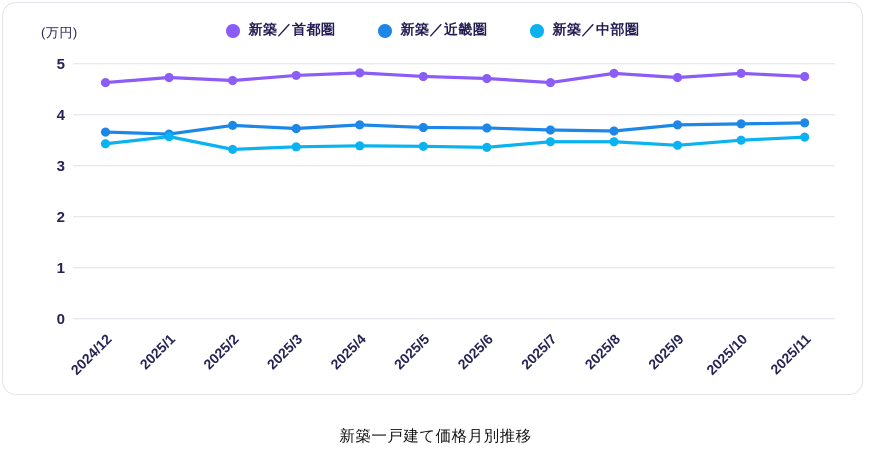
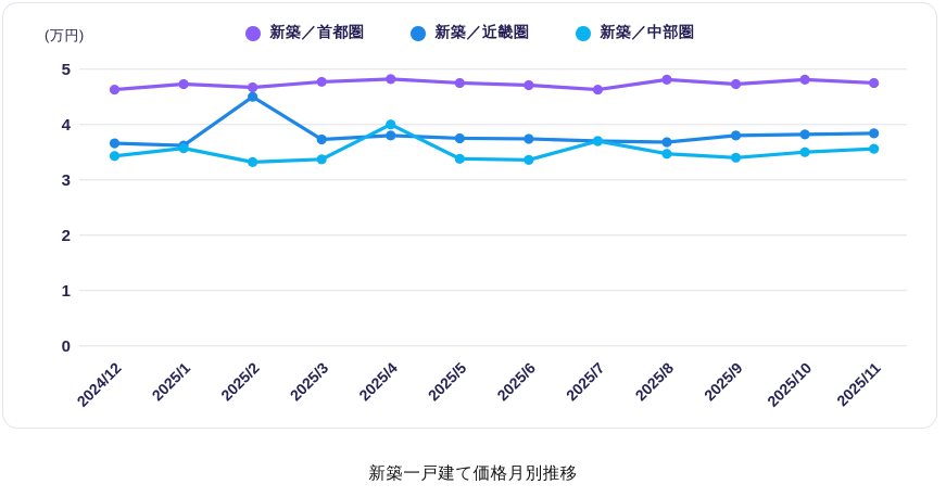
新築／近畿圏/2025/2: 3.8 -> 4.5
新築／中部圏/2025/4: 3.4 -> 4.0
新築／中部圏/2025/7: 3.5 -> 3.7
